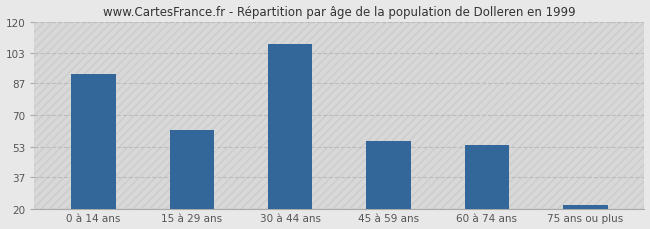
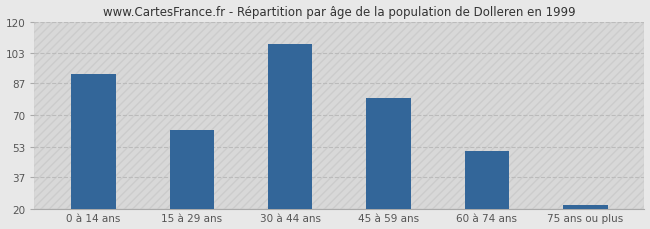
45 à 59 ans: 56 -> 79
60 à 74 ans: 54 -> 51
